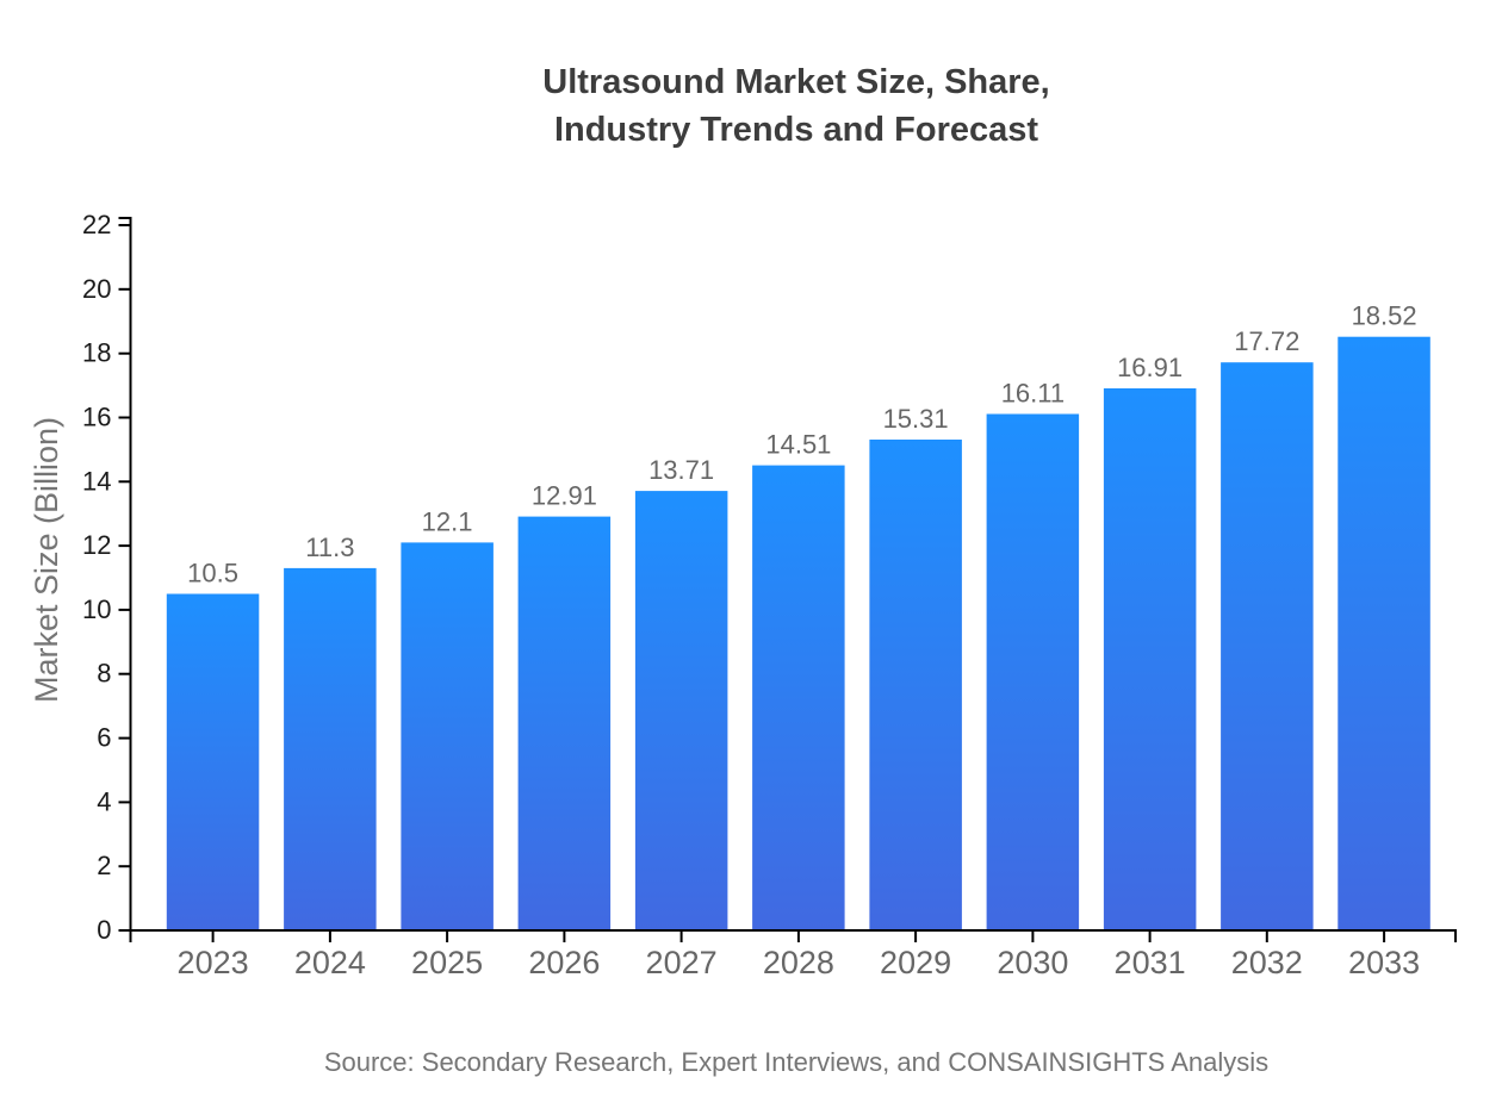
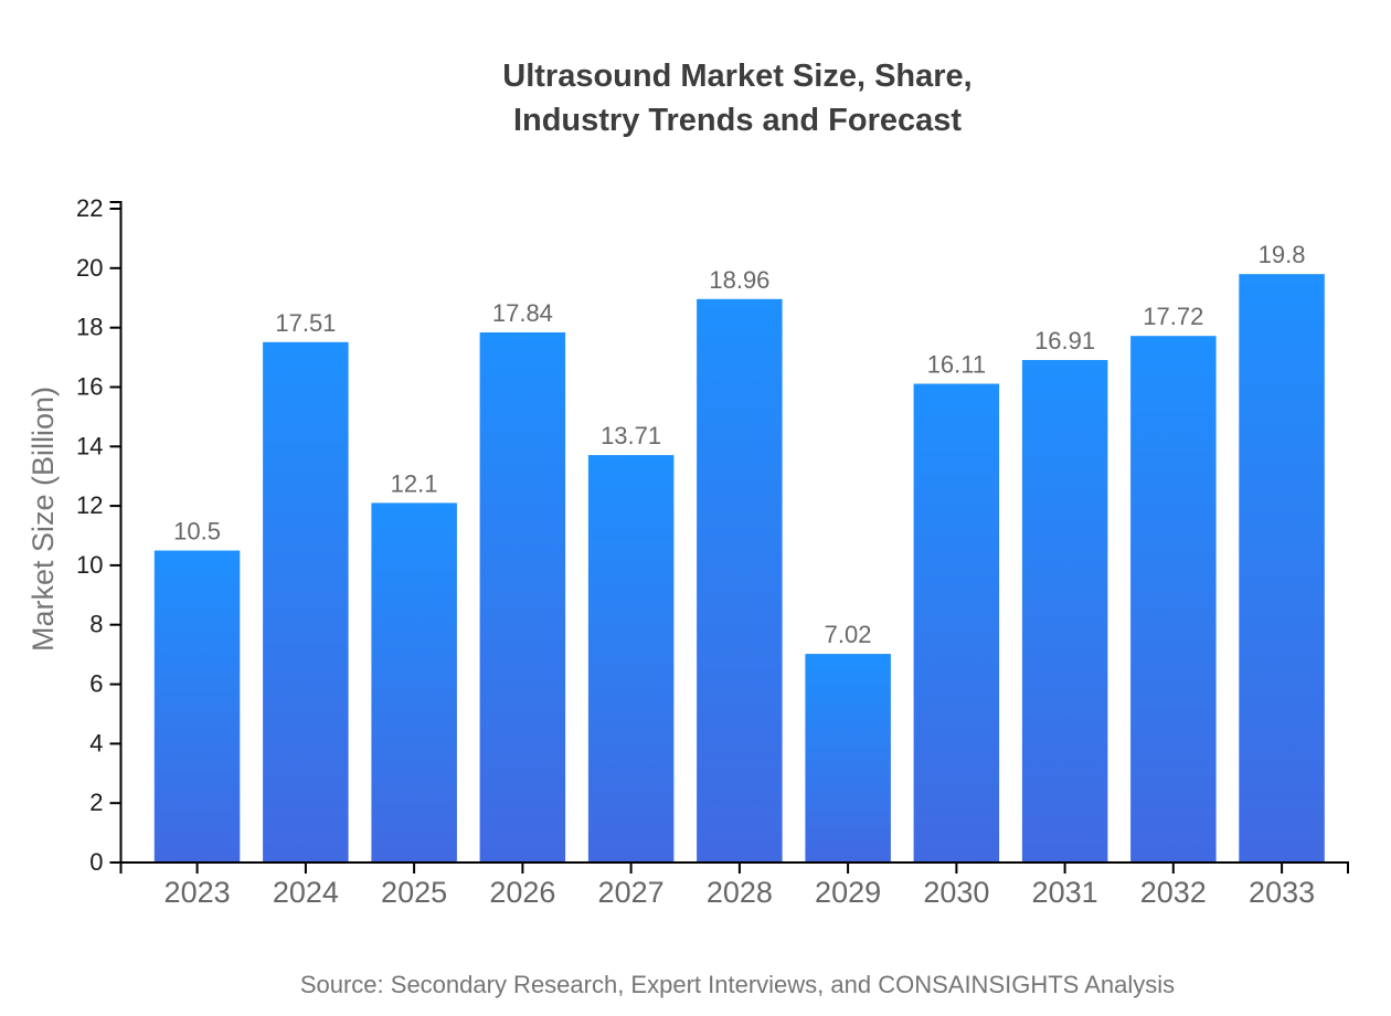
2024: 11.3 -> 17.51
2026: 12.91 -> 17.84
2028: 14.51 -> 18.96
2029: 15.31 -> 7.02
2033: 18.52 -> 19.8
